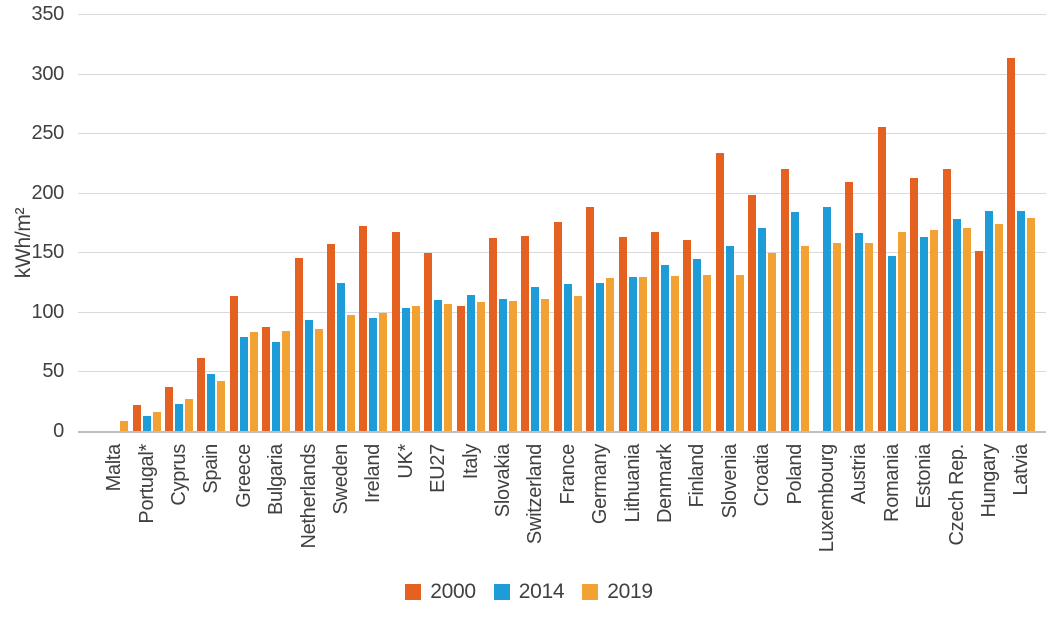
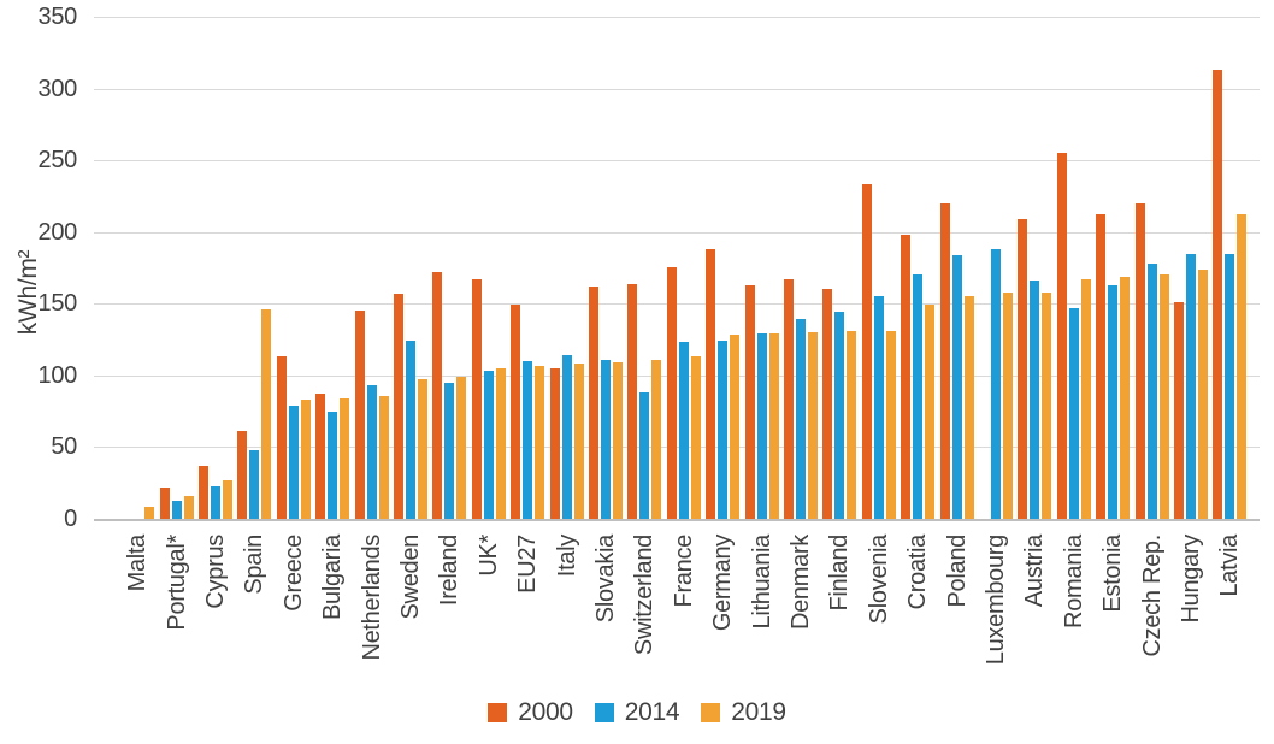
2019/Spain: 42 -> 146
2014/Switzerland: 121 -> 88
2019/Latvia: 179 -> 212
